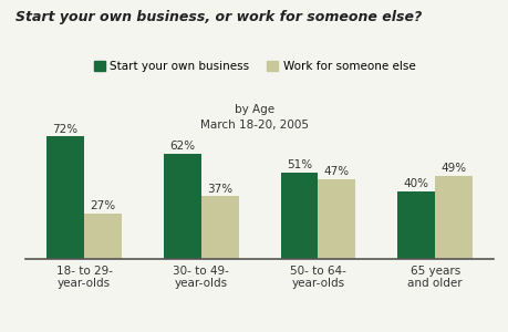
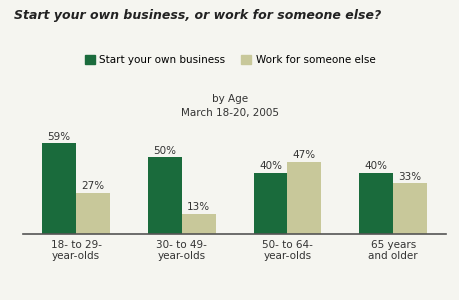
Start your own business/18- to 29- year-olds: 72% -> 59%
Start your own business/30- to 49- year-olds: 62% -> 50%
Work for someone else/30- to 49- year-olds: 37% -> 13%
Start your own business/50- to 64- year-olds: 51% -> 40%
Work for someone else/65 years and older: 49% -> 33%
